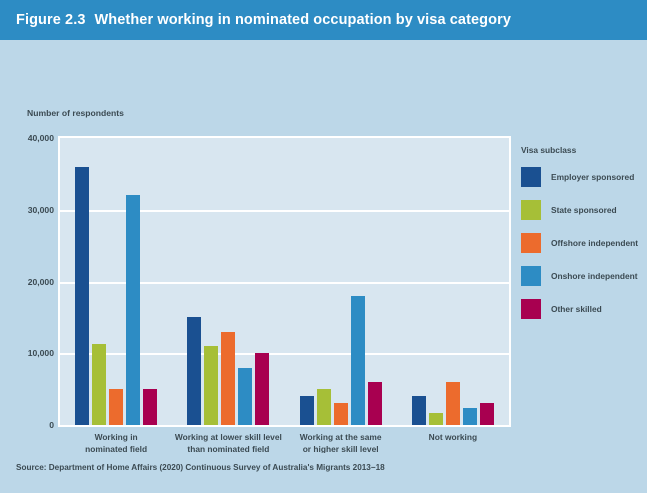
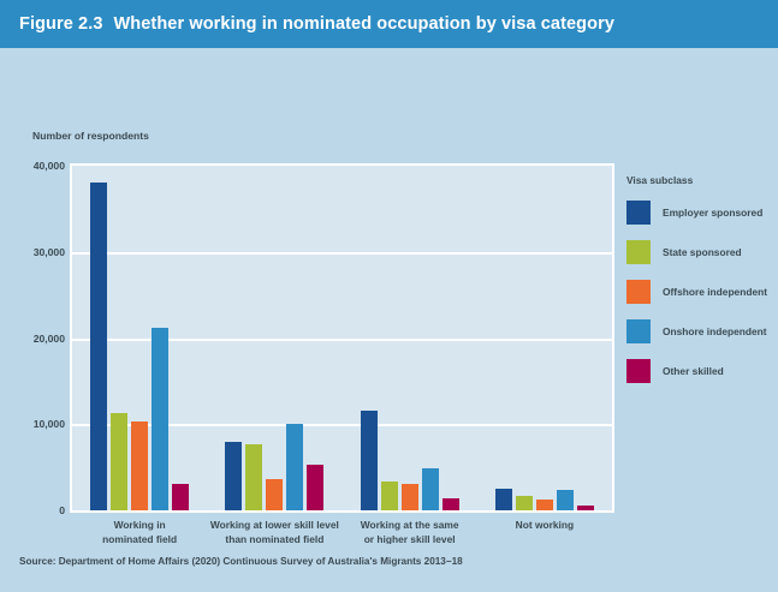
Employer sponsored/Working in nominated field: 36000 -> 38000
Offshore independent/Working in nominated field: 5000 -> 10000
Onshore independent/Working in nominated field: 32000 -> 21000
Other skilled/Working in nominated field: 5000 -> 3000
Employer sponsored/Working at lower skill level than nominated field: 15000 -> 8000
State sponsored/Working at lower skill level than nominated field: 11000 -> 8000
Offshore independent/Working at lower skill level than nominated field: 13000 -> 4000
Onshore independent/Working at lower skill level than nominated field: 8000 -> 10000
Other skilled/Working at lower skill level than nominated field: 10000 -> 5000
Employer sponsored/Working at the same or higher skill level as nominated field: 4000 -> 12000
State sponsored/Working at the same or higher skill level as nominated field: 5000 -> 3000
Onshore independent/Working at the same or higher skill level as nominated field: 18000 -> 5000
Other skilled/Working at the same or higher skill level as nominated field: 6000 -> 1000
Employer sponsored/Not working: 4000 -> 2000
Offshore independent/Not working: 6000 -> 1000
Other skilled/Not working: 3000 -> 1000
